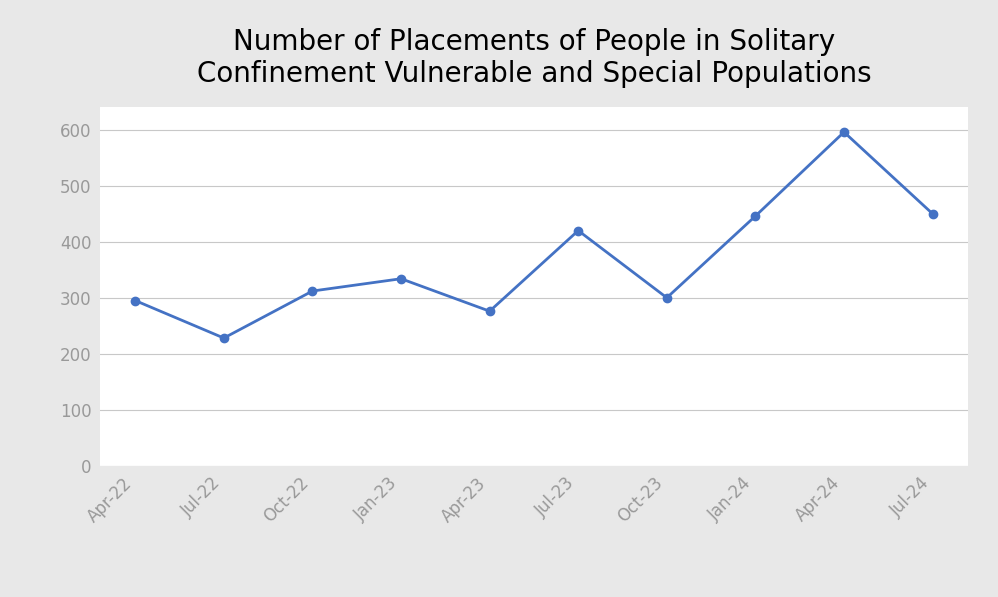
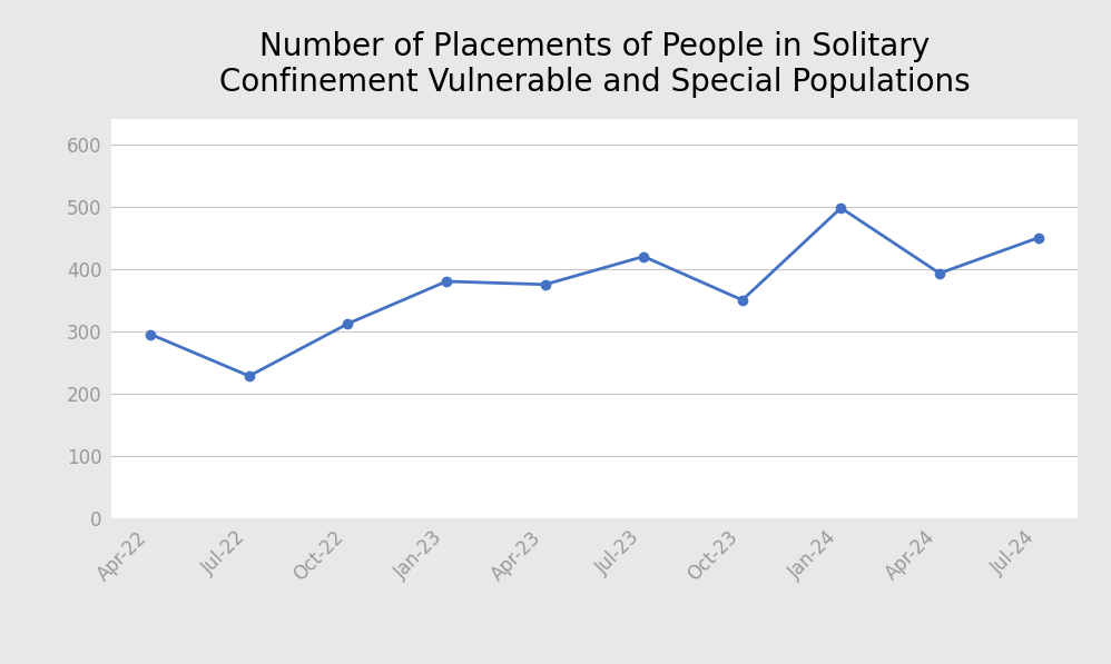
Jan-23: 334 -> 380
Apr-23: 276 -> 375
Oct-23: 300 -> 350
Jan-24: 446 -> 498
Apr-24: 596 -> 393
